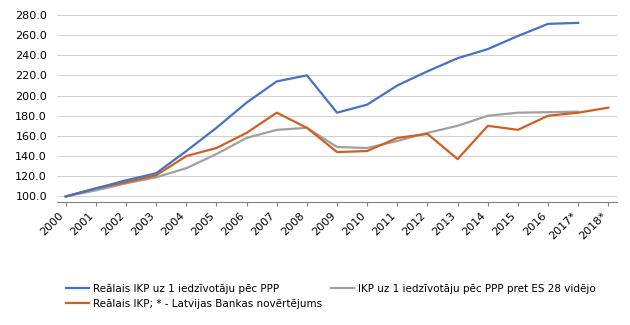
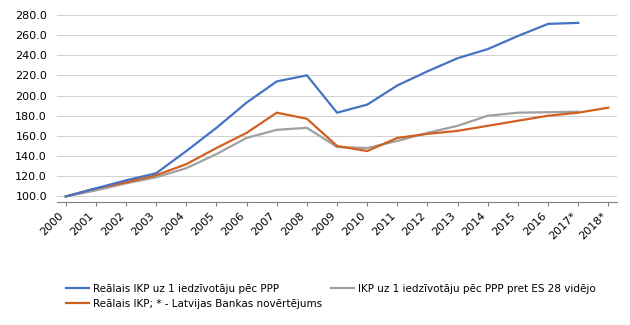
Reālais IKP; * - Latvijas Bankas novērtējums/2004: 140 -> 132
Reālais IKP; * - Latvijas Bankas novērtējums/2008: 168 -> 177
Reālais IKP; * - Latvijas Bankas novērtējums/2009: 144 -> 150
Reālais IKP; * - Latvijas Bankas novērtējums/2013: 137 -> 165
Reālais IKP; * - Latvijas Bankas novērtējums/2015: 166 -> 175
